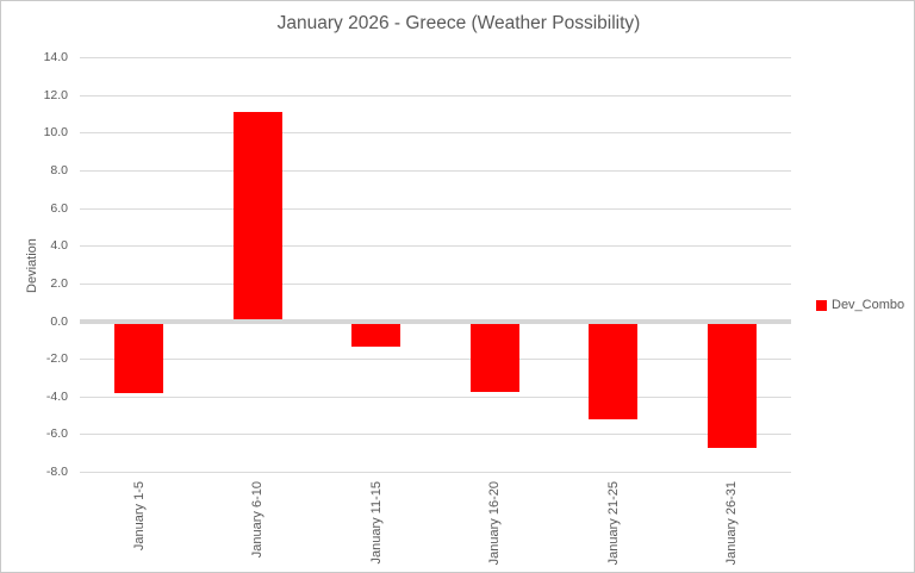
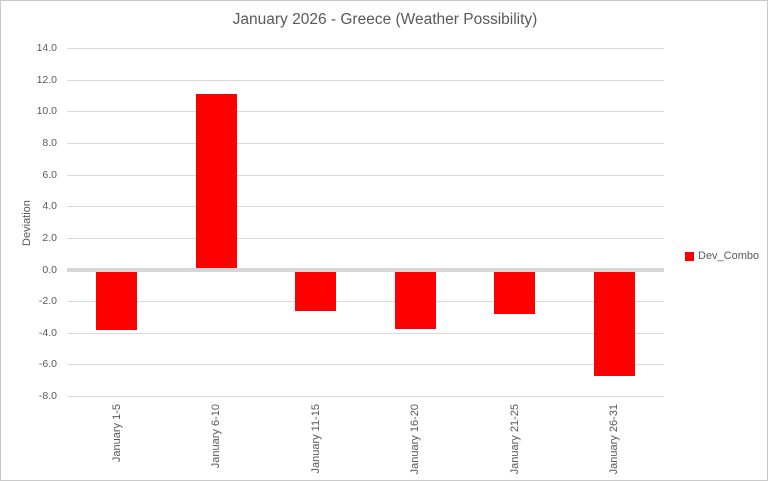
January 11-15: -1.3 -> -2.6
January 21-25: -5.2 -> -2.8
